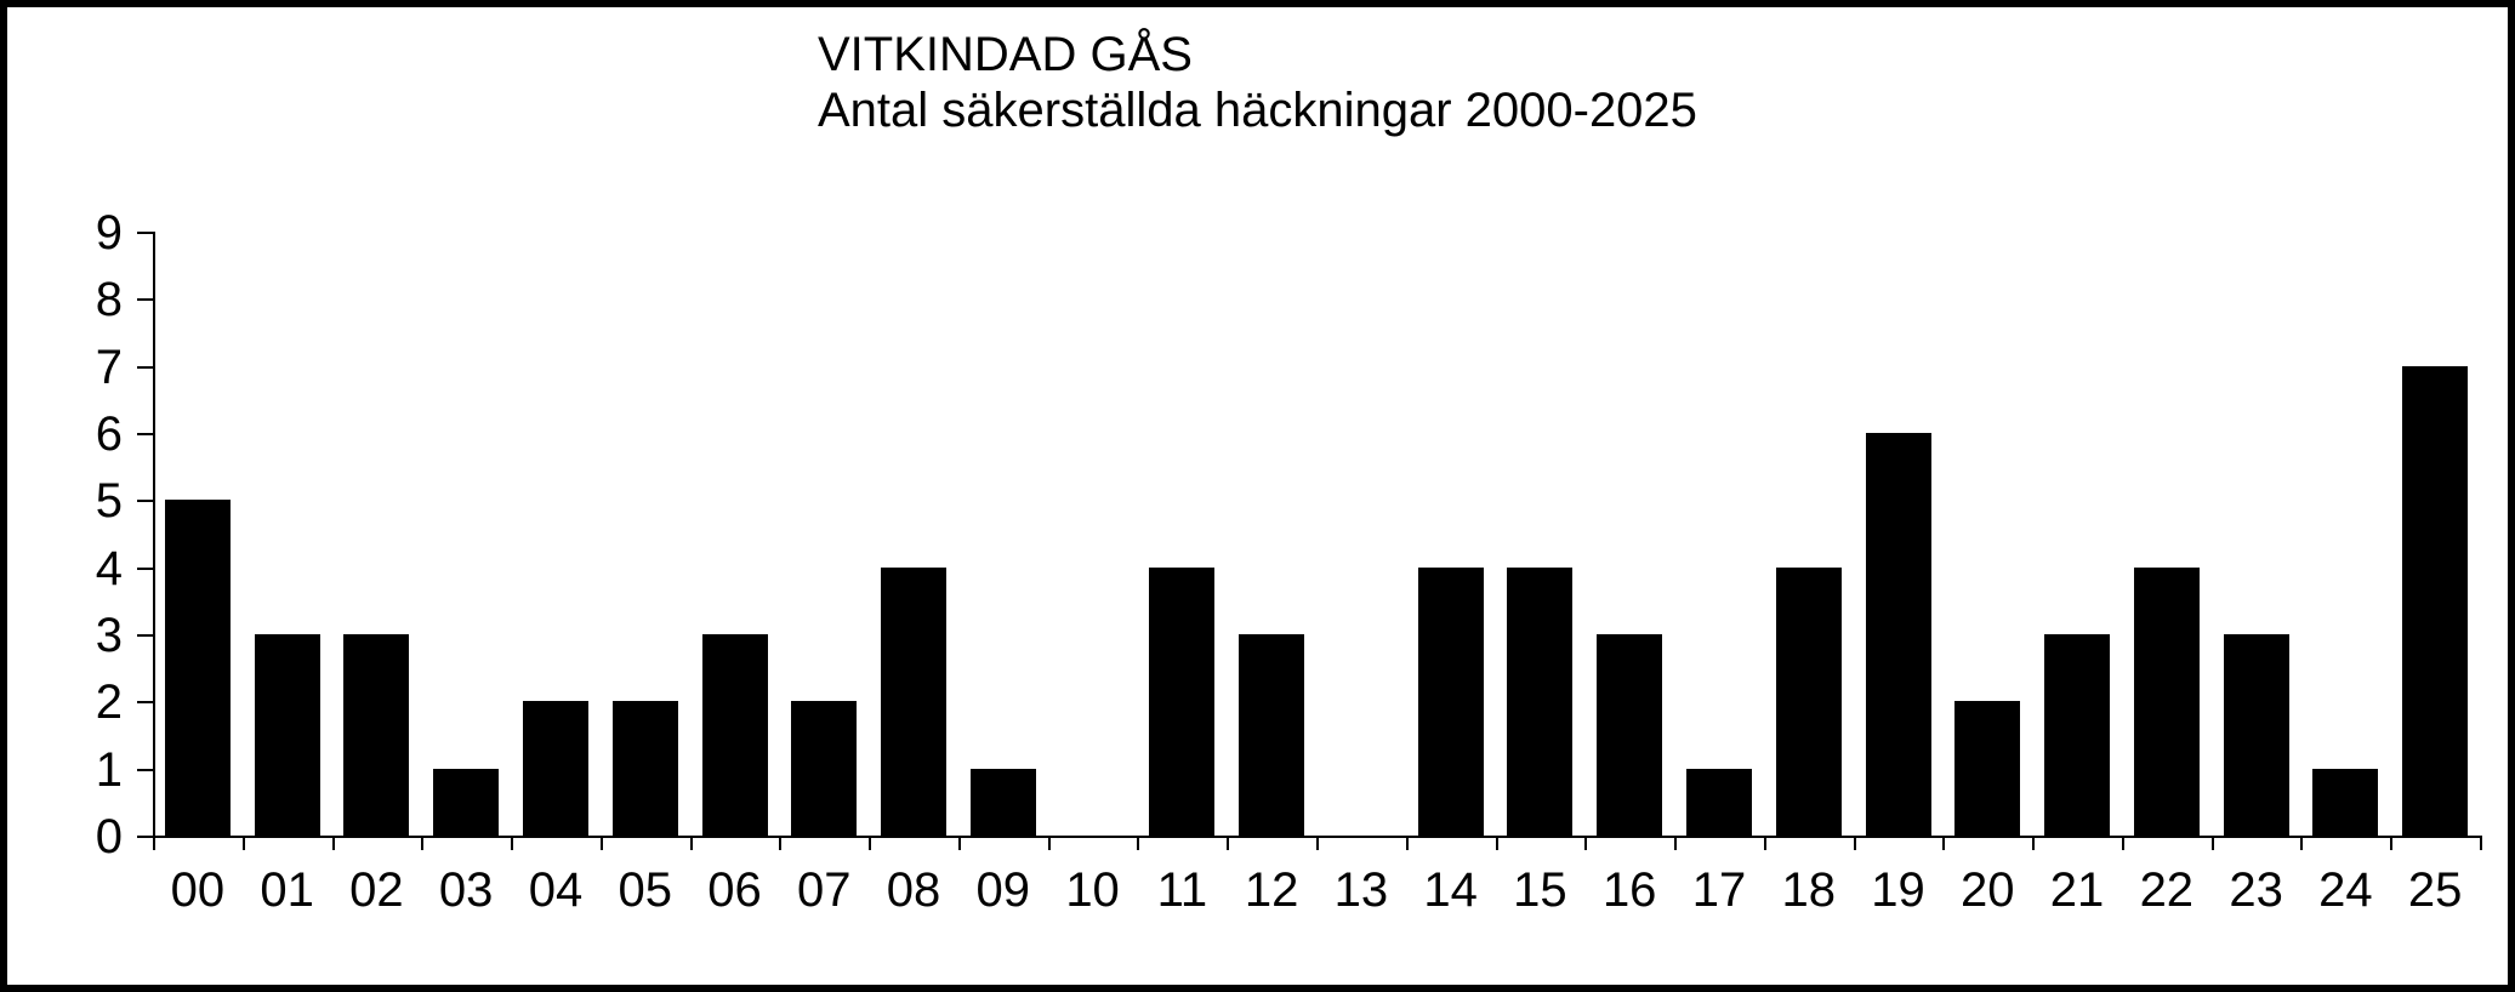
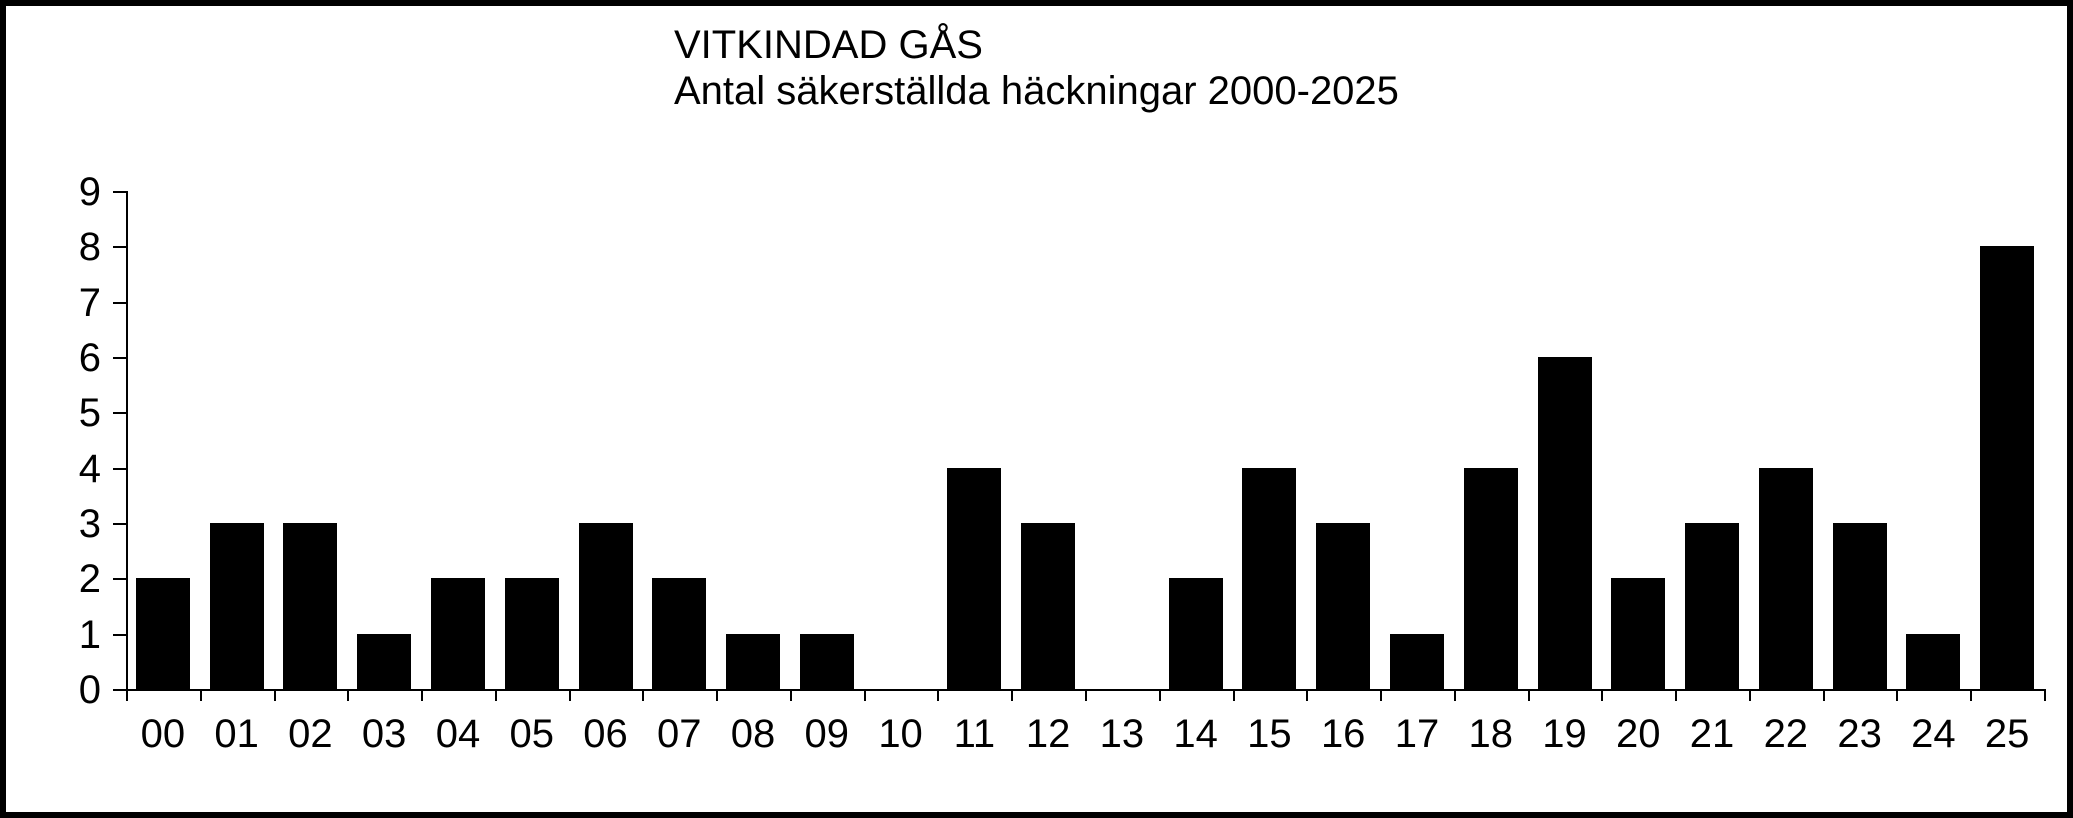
00: 5 -> 2
08: 4 -> 1
14: 4 -> 2
25: 7 -> 8
